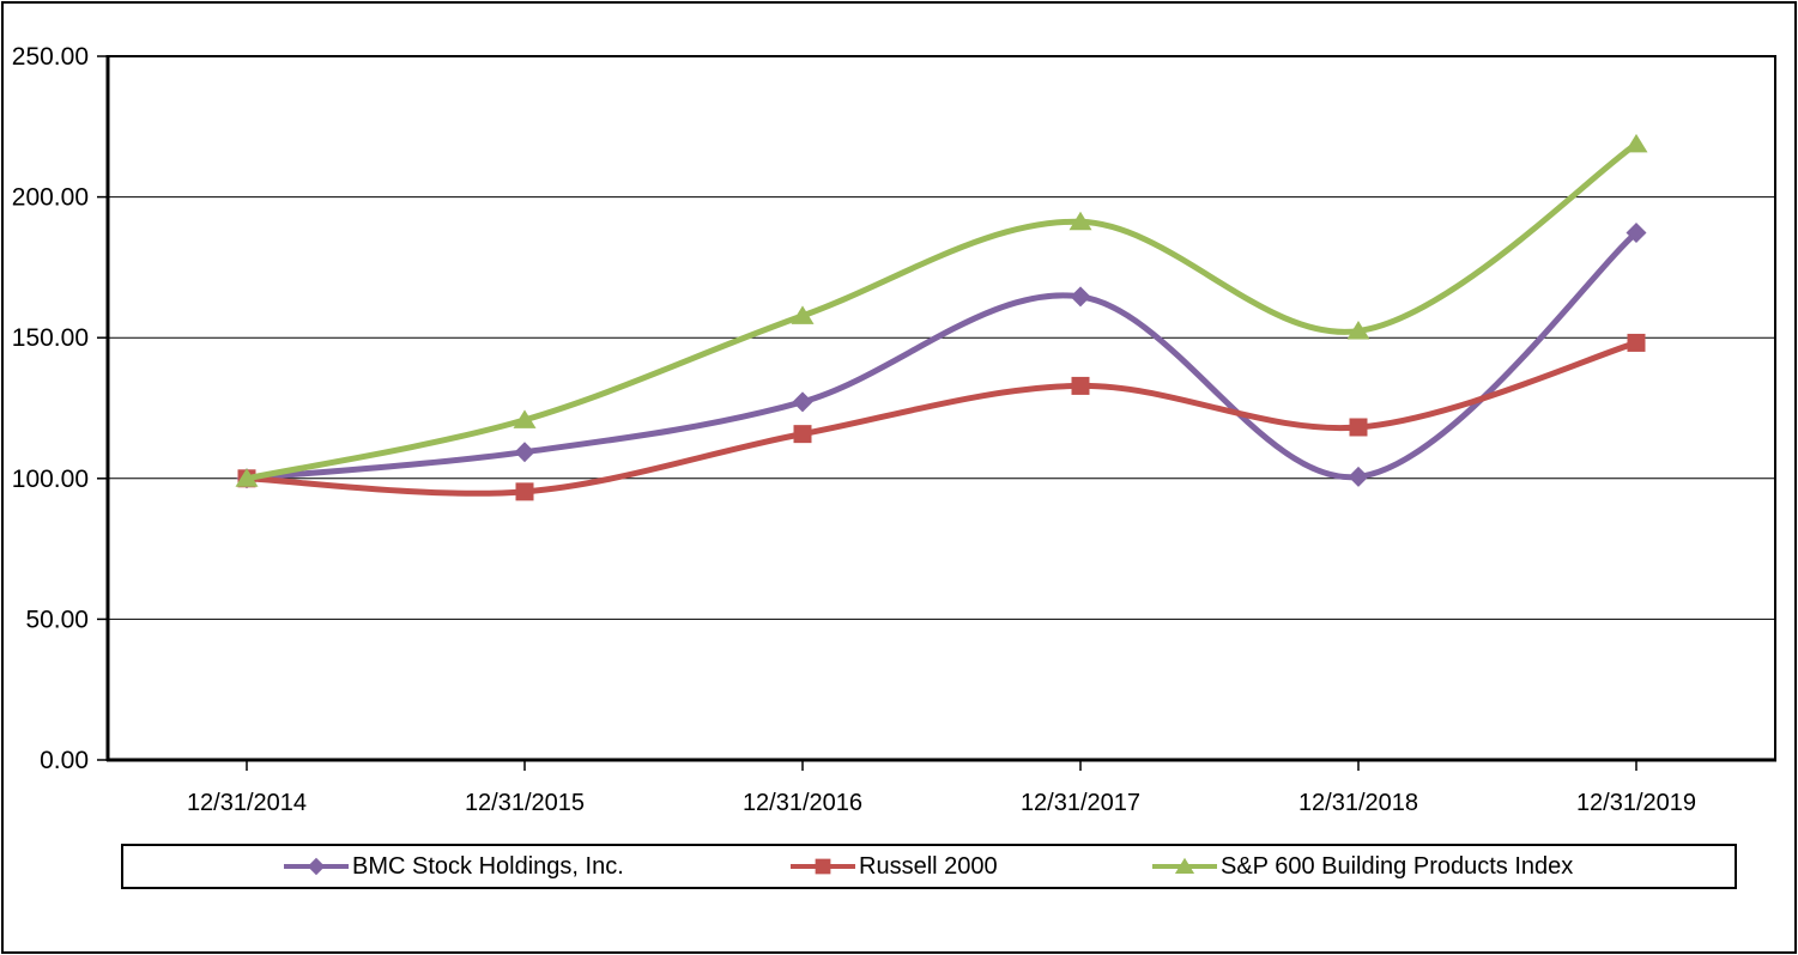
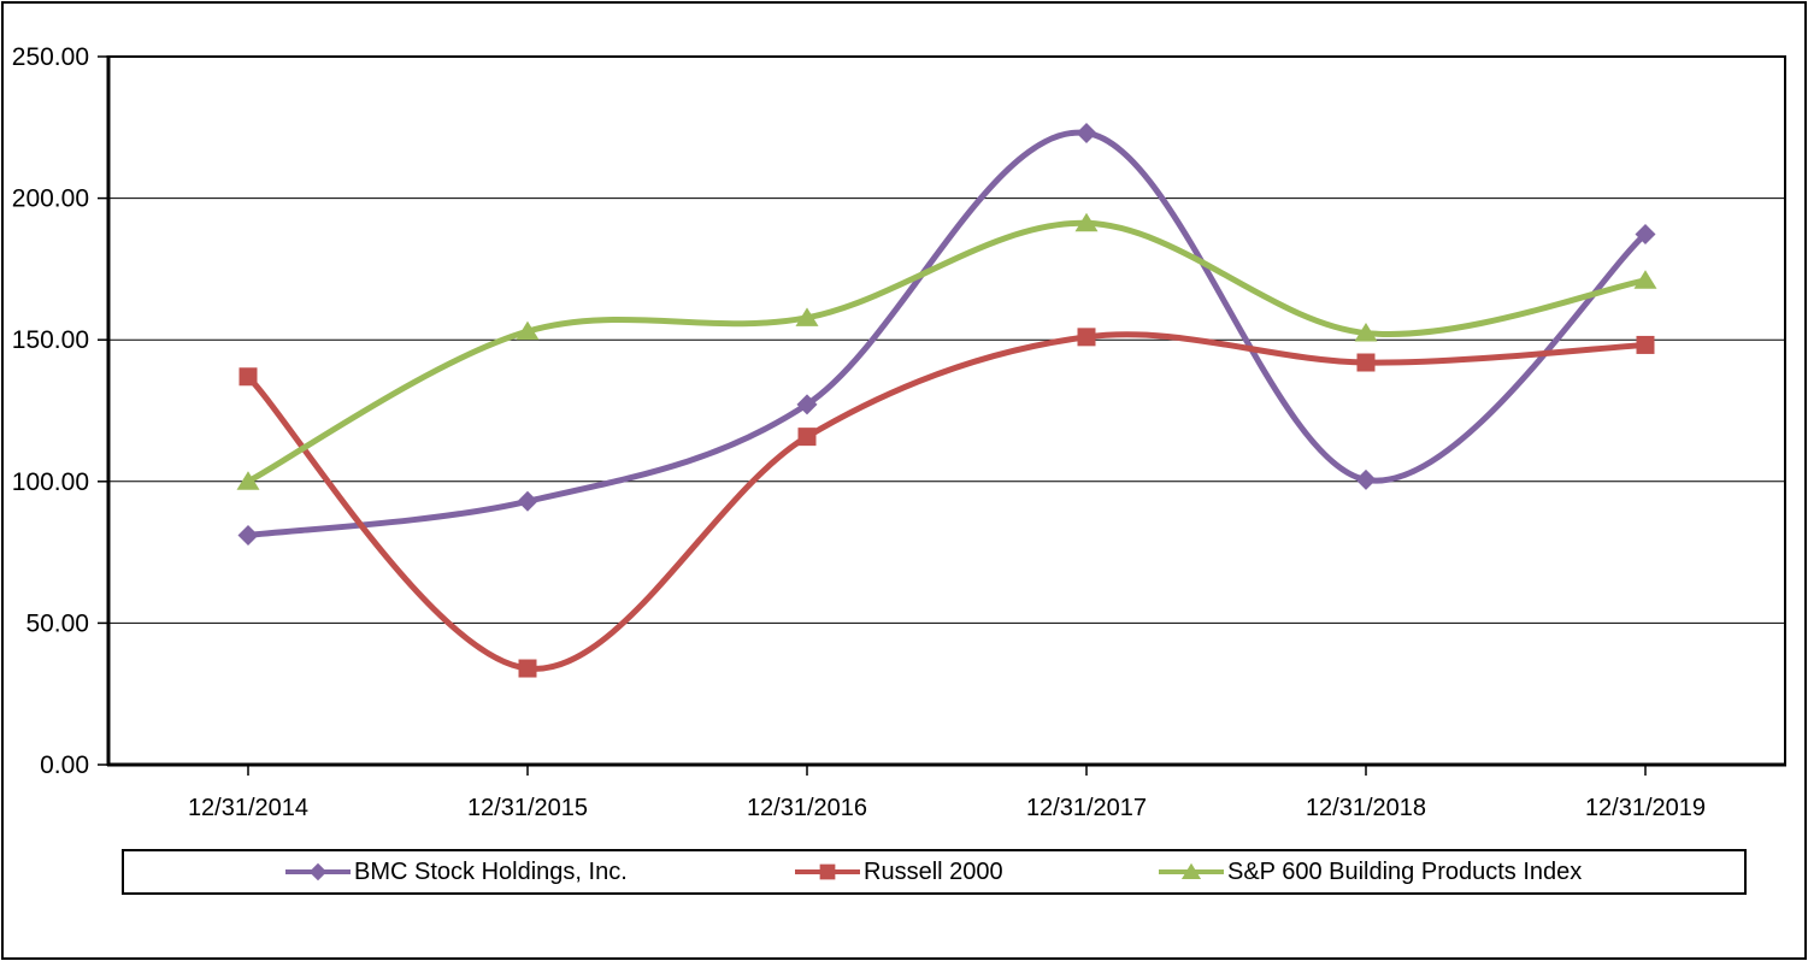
BMC Stock Holdings, Inc./12/31/2014: 100 -> 81
Russell 2000/12/31/2014: 100 -> 137
BMC Stock Holdings, Inc./12/31/2015: 109 -> 93
Russell 2000/12/31/2015: 95 -> 34
S&P 600 Building Products Index/12/31/2015: 121 -> 153
BMC Stock Holdings, Inc./12/31/2017: 165 -> 223
Russell 2000/12/31/2017: 133 -> 151
Russell 2000/12/31/2018: 118 -> 142
S&P 600 Building Products Index/12/31/2019: 219 -> 171
